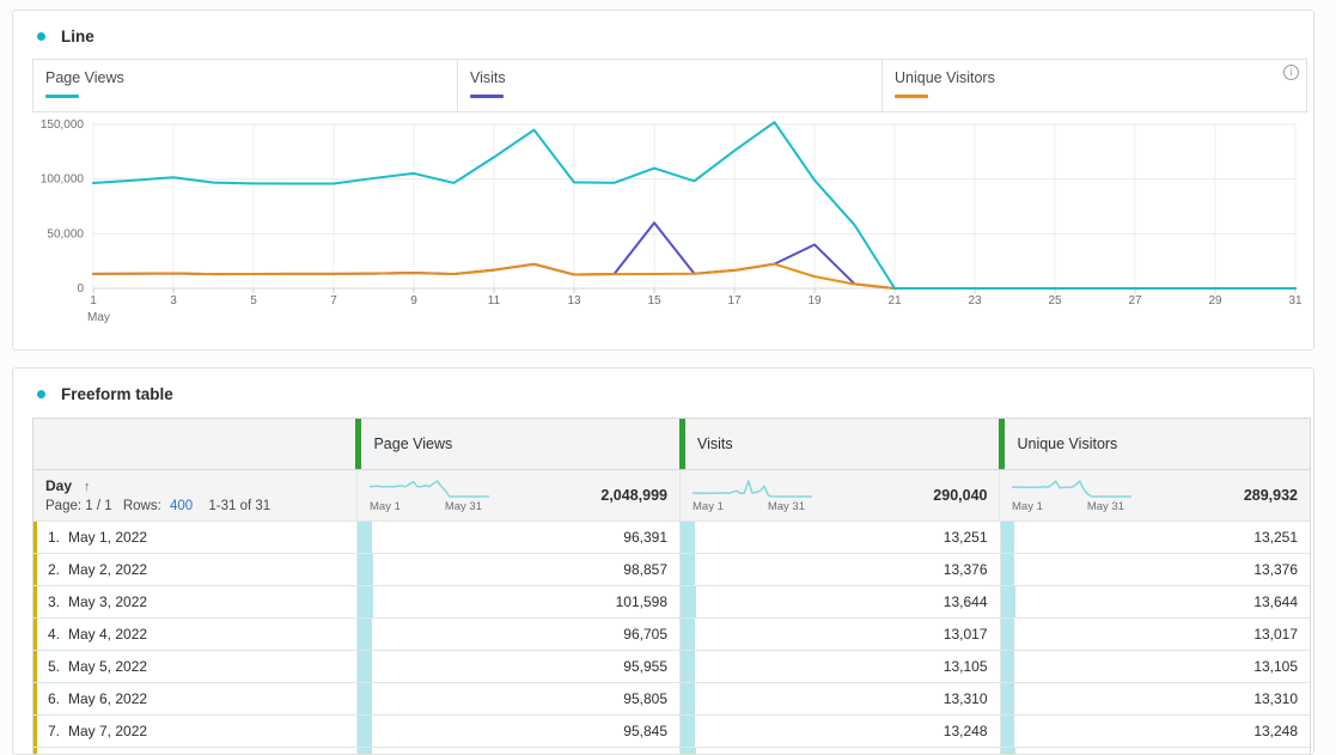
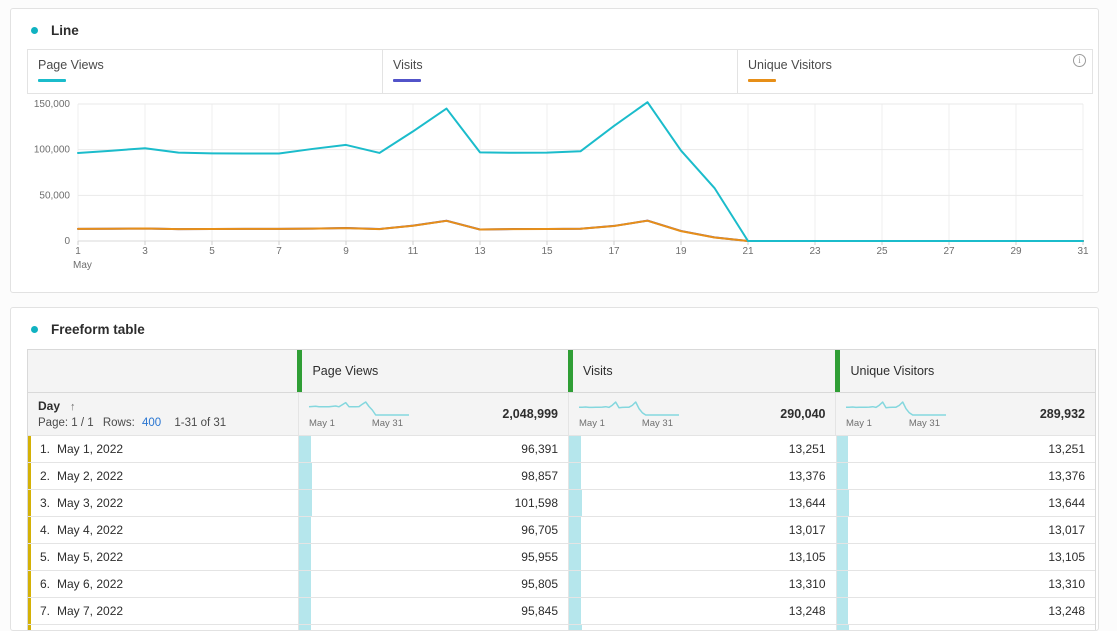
Page Views/15: 110000 -> 100000
Visits/15: 60000 -> 10000
Visits/19: 40000 -> 10000
